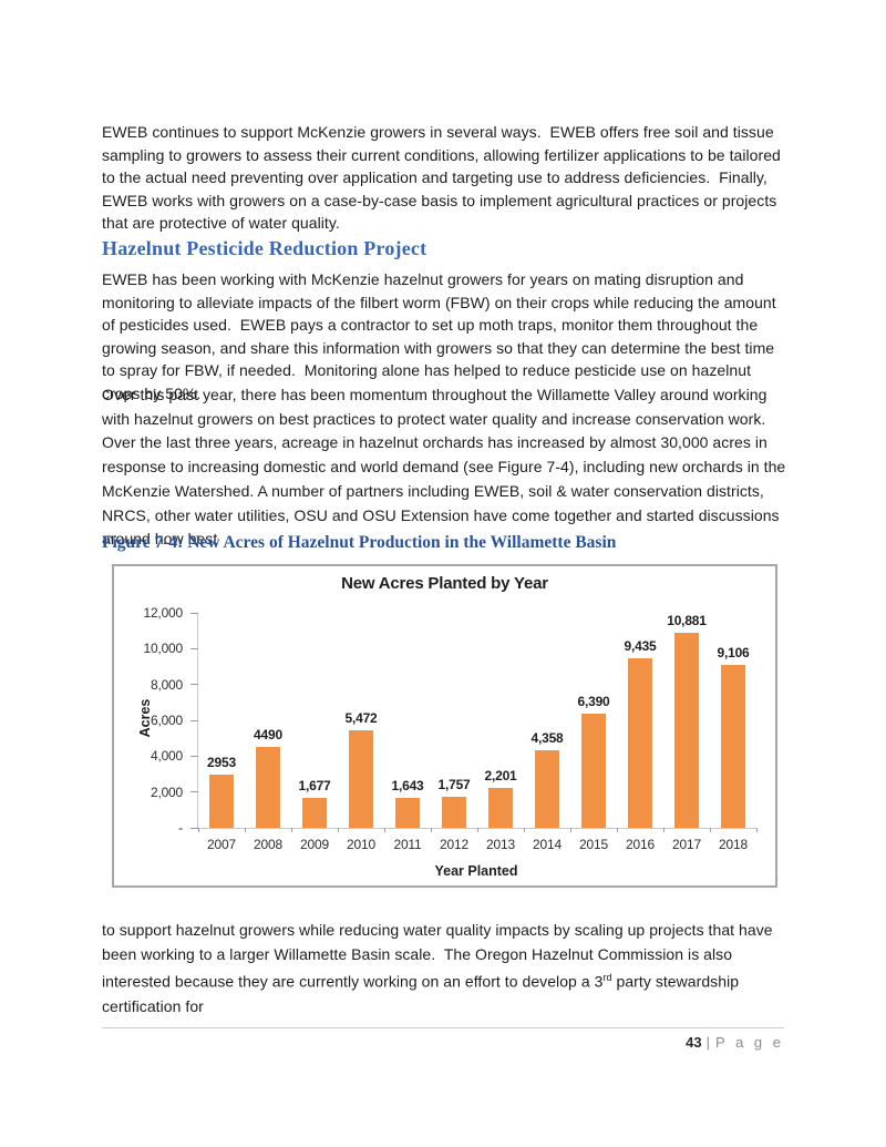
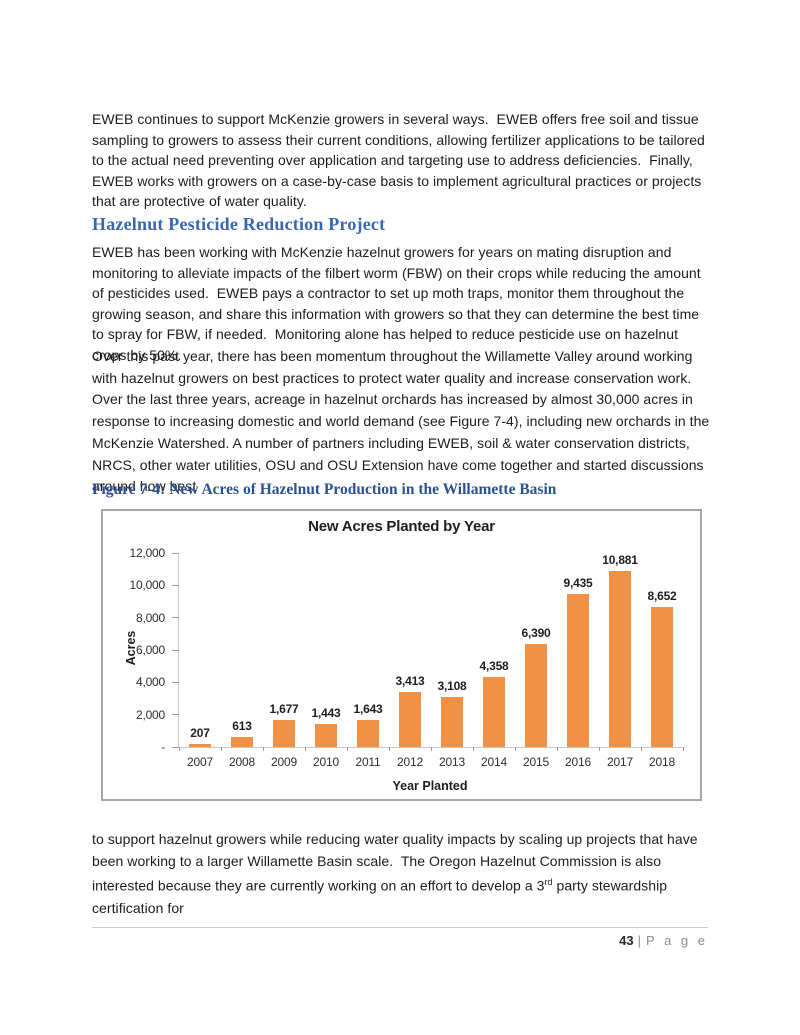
2007: 2953 -> 207
2008: 4490 -> 613
2010: 5,472 -> 1,443
2012: 1,757 -> 3,413
2013: 2,201 -> 3,108
2018: 9,106 -> 8,652
